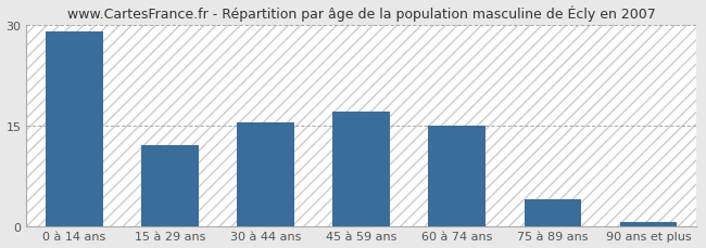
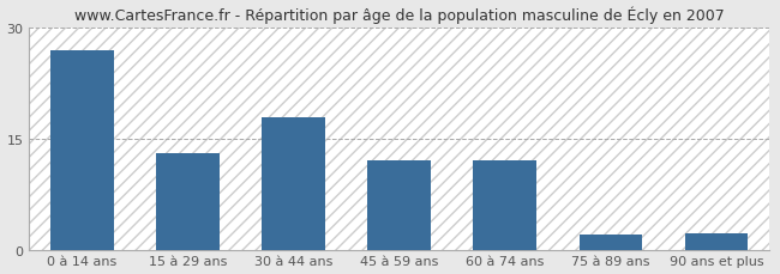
0 à 14 ans: 29.0 -> 27.0
15 à 29 ans: 12.0 -> 13.0
30 à 44 ans: 15.5 -> 17.8
45 à 59 ans: 17.0 -> 12.0
60 à 74 ans: 15.0 -> 12.0
75 à 89 ans: 4.0 -> 2.0
90 ans et plus: 0.5 -> 2.2
